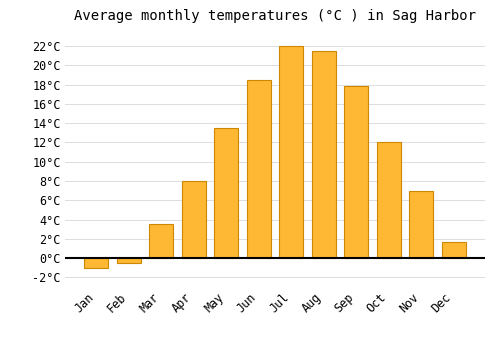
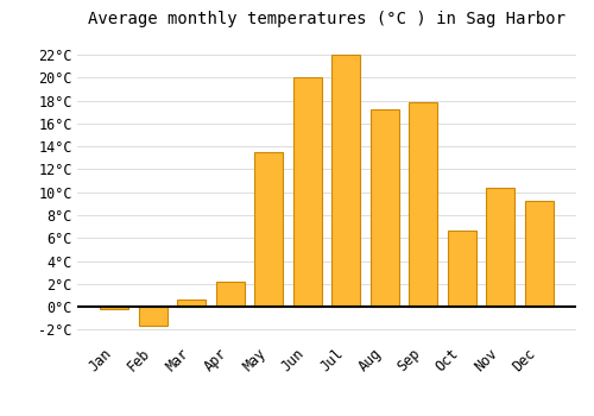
Jan: -1.0°C -> -0.2°C
Feb: -0.5°C -> -1.6°C
Mar: 3.5°C -> 0.6°C
Apr: 8.0°C -> 2.2°C
Jun: 18.5°C -> 20.0°C
Aug: 21.5°C -> 17.2°C
Oct: 12.0°C -> 6.6°C
Nov: 7.0°C -> 10.4°C
Dec: 1.7°C -> 9.2°C
